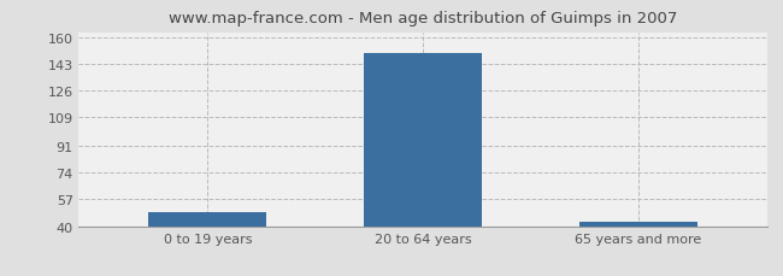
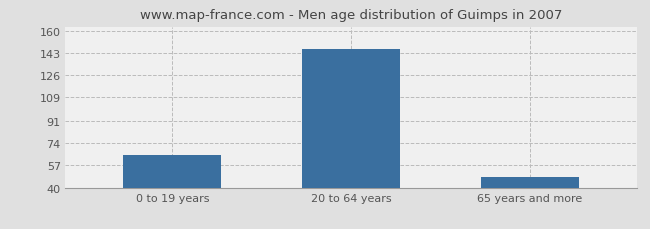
0 to 19 years: 49 -> 65
20 to 64 years: 150 -> 146
65 years and more: 43 -> 48
